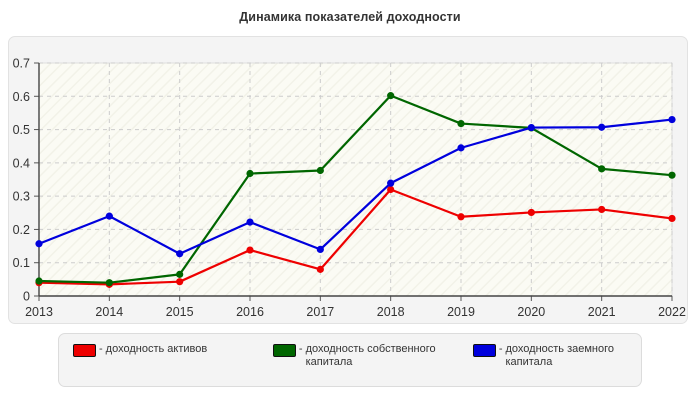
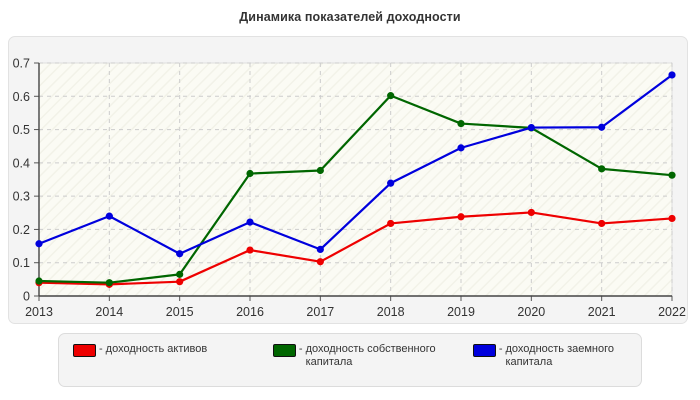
доходность активов/2017: 0.08 -> 0.10
доходность активов/2018: 0.32 -> 0.22
доходность активов/2021: 0.26 -> 0.22
доходность заемного капитала/2022: 0.53 -> 0.66
